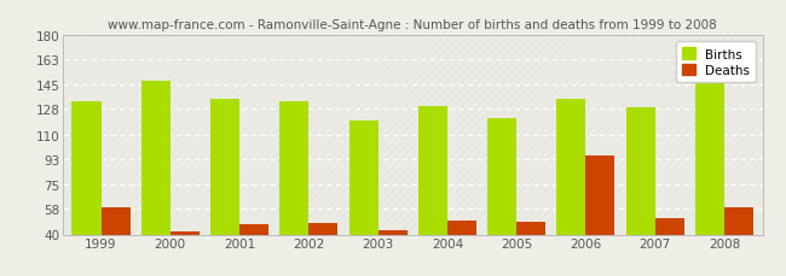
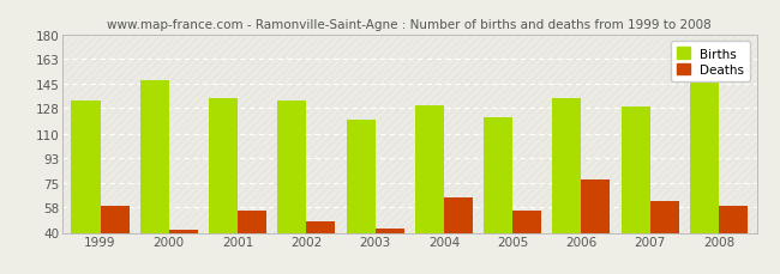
Deaths/2001: 47 -> 56
Deaths/2004: 50 -> 65
Deaths/2005: 49 -> 56
Deaths/2006: 95 -> 78
Deaths/2007: 51 -> 62
